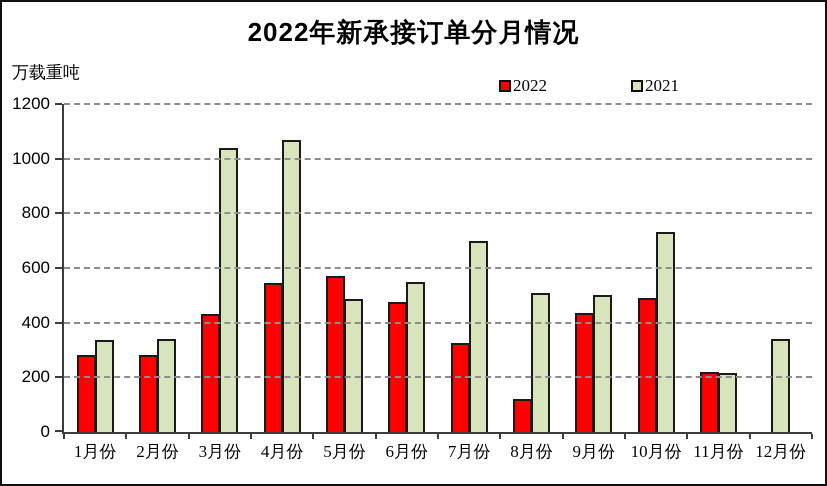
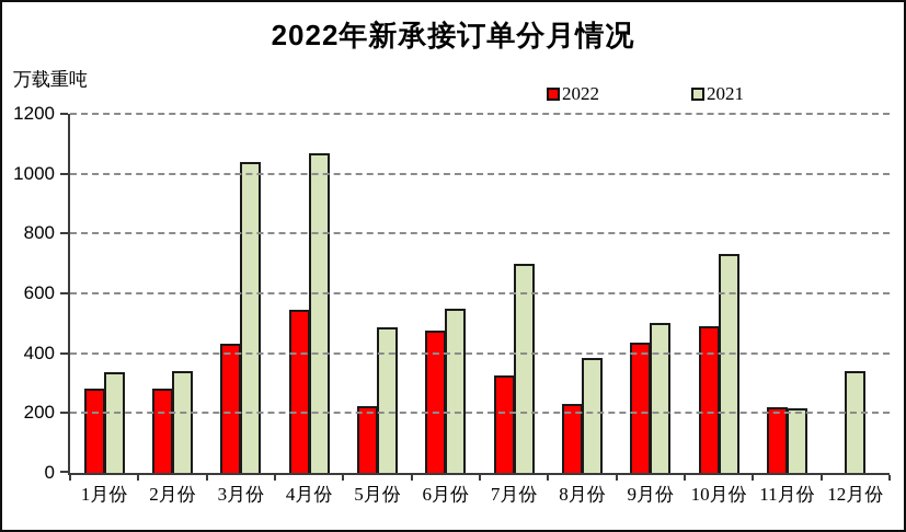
2022/5月份: 570 -> 220
2022/8月份: 120 -> 230
2021/8月份: 510 -> 380
